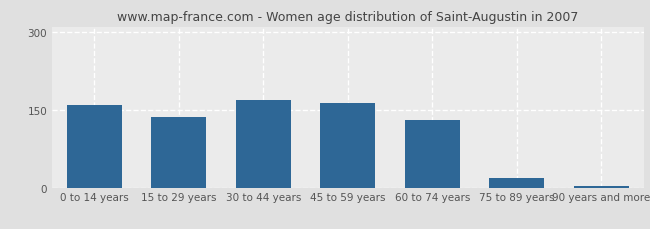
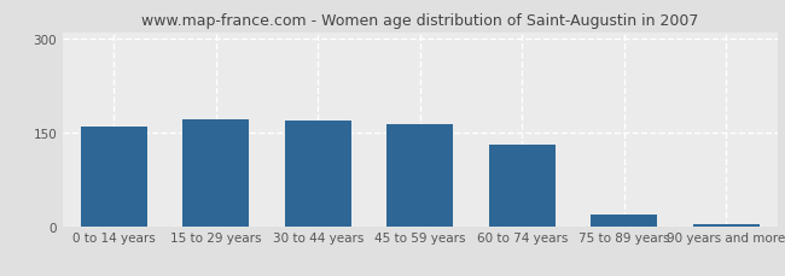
15 to 29 years: 136 -> 170
